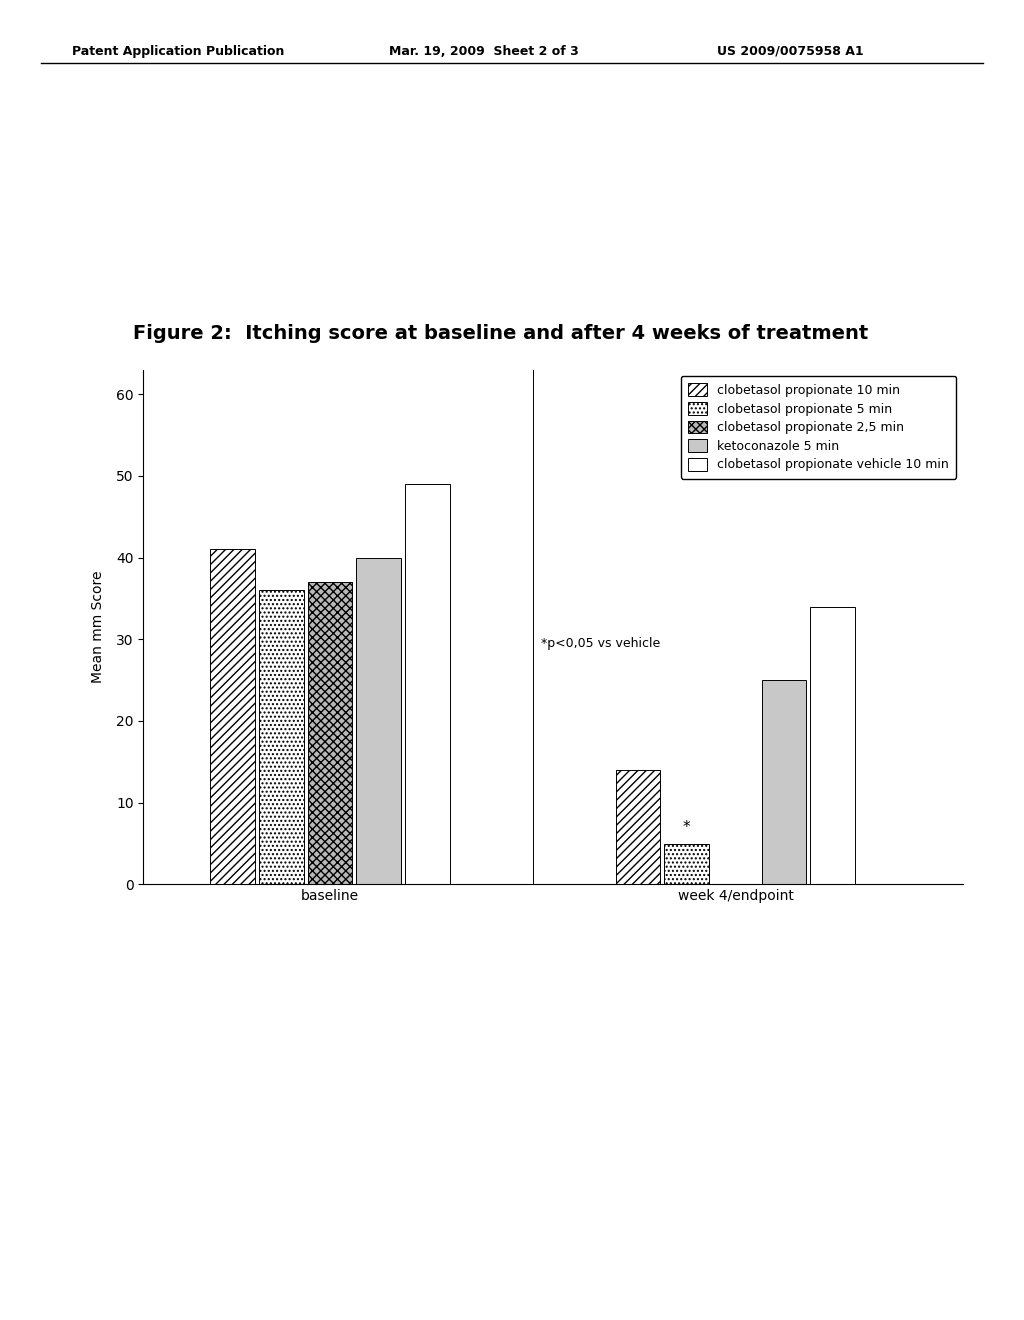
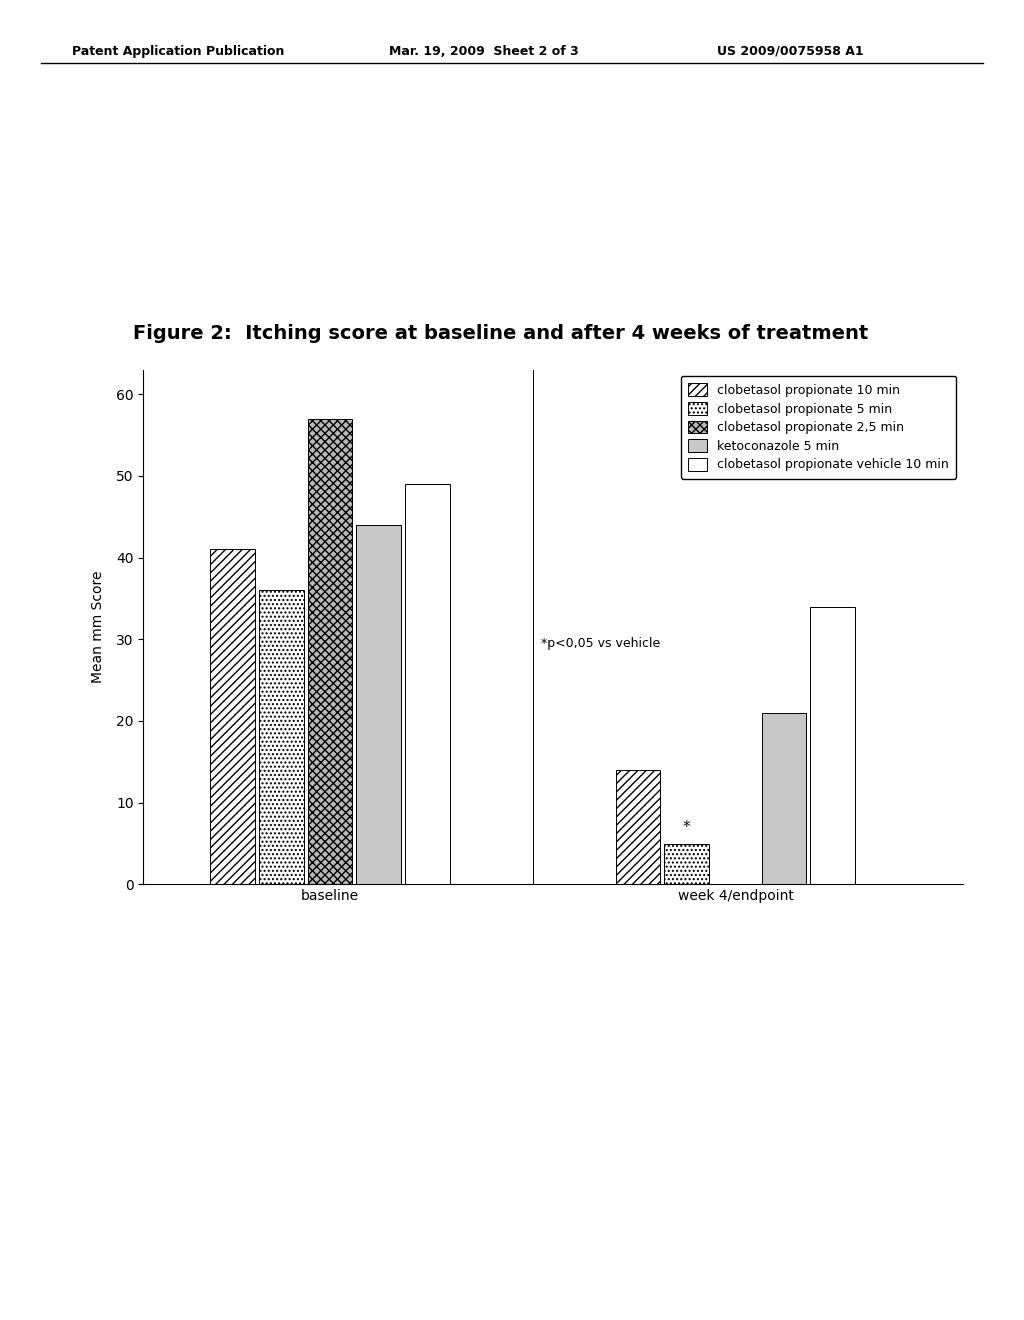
clobetasol propionate 2,5 min/baseline: 37 -> 57
ketoconazole 5 min/baseline: 40 -> 44
ketoconazole 5 min/week 4/endpoint: 25 -> 21
